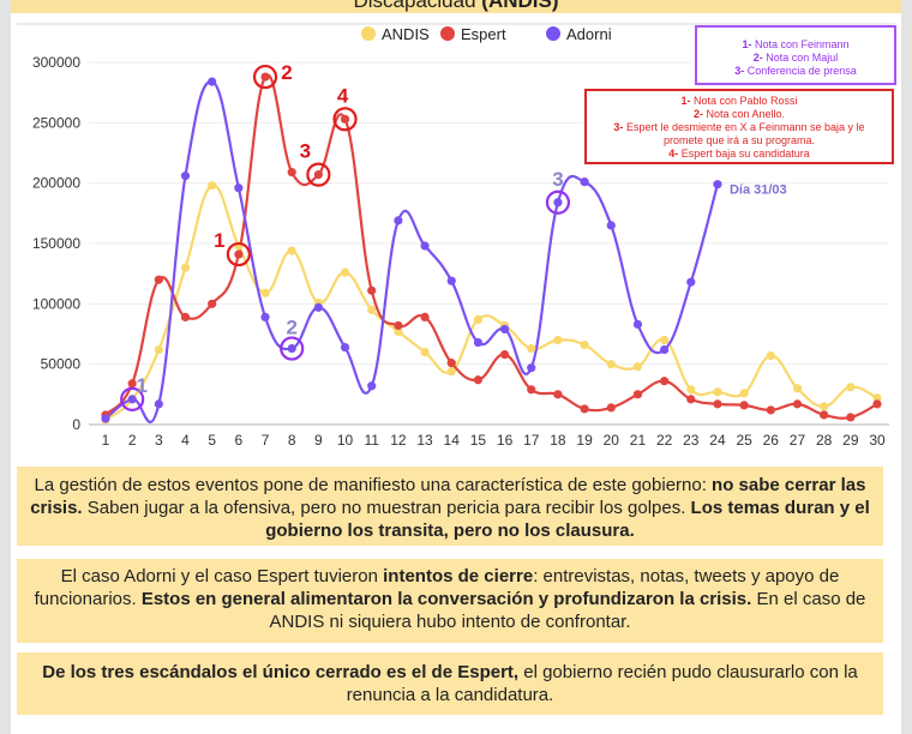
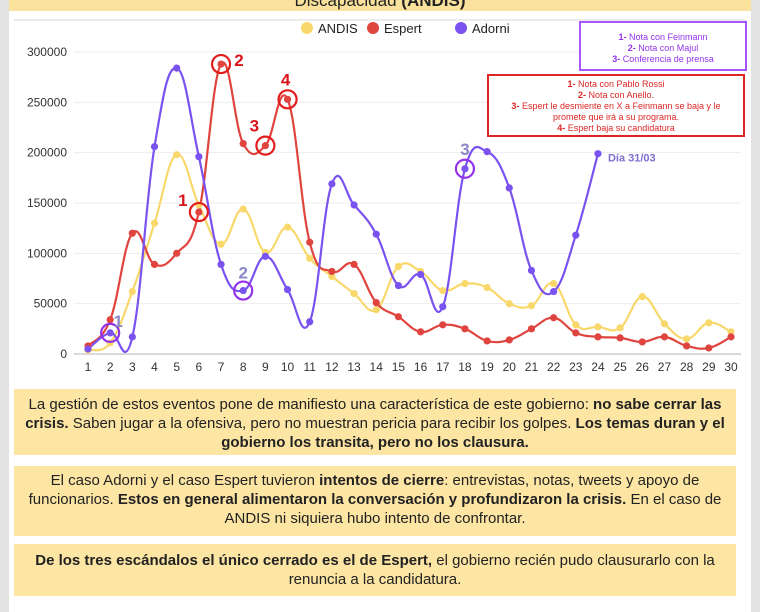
ANDIS/2: 21000 -> 11000
Espert/16: 58000 -> 22000
